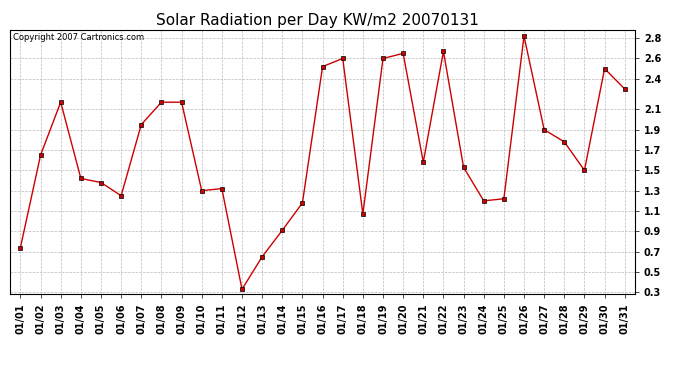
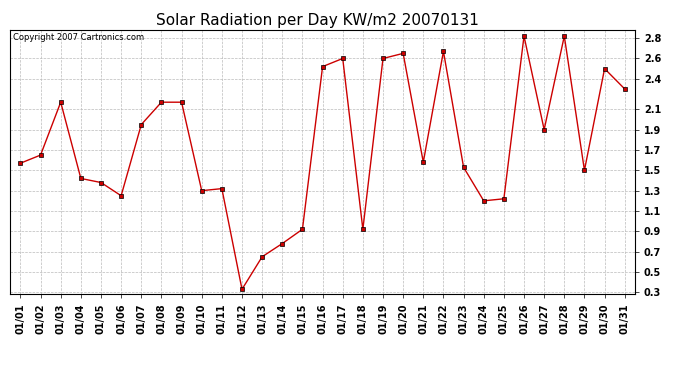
01/01: 0.74 -> 1.57
01/14: 0.91 -> 0.78
01/15: 1.18 -> 0.92
01/18: 1.07 -> 0.92
01/28: 1.78 -> 2.82
